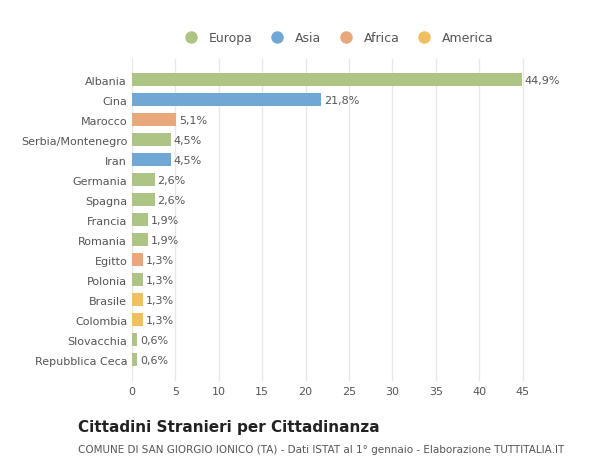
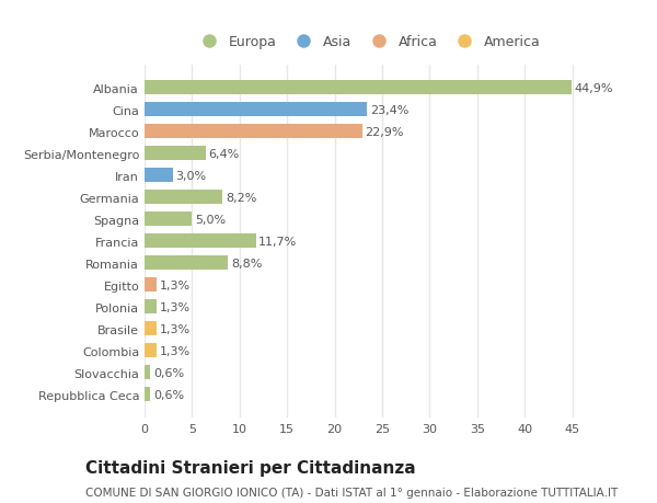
Cina: 21,8% -> 23,4%
Marocco: 5,1% -> 22,9%
Serbia/Montenegro: 4,5% -> 6,4%
Iran: 4,5% -> 3,0%
Germania: 2,6% -> 8,2%
Spagna: 2,6% -> 5,0%
Francia: 1,9% -> 11,7%
Romania: 1,9% -> 8,8%
